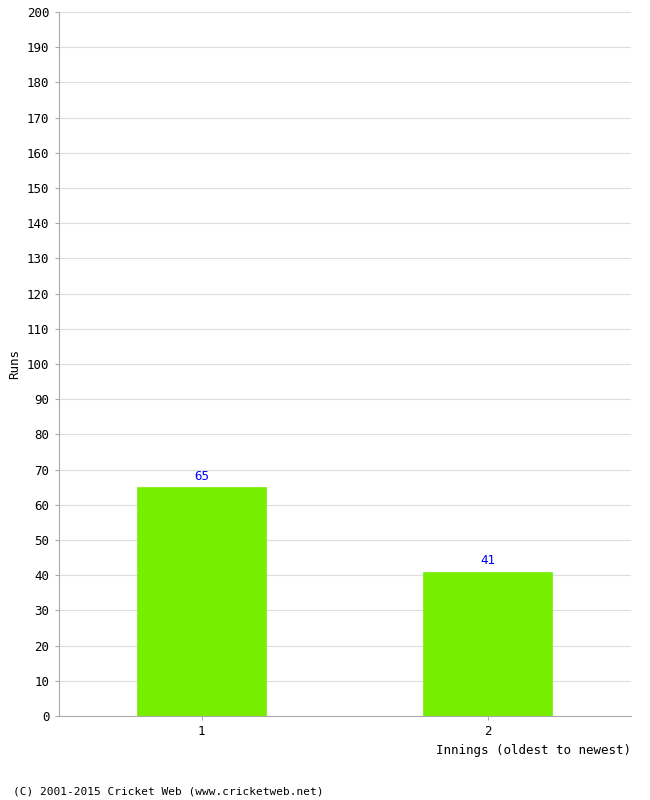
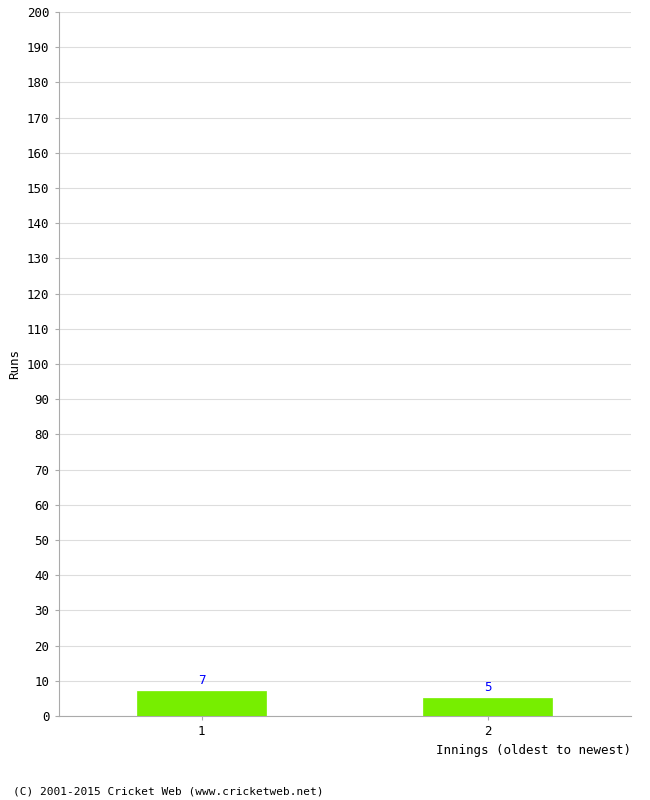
1: 65 -> 7
2: 41 -> 5
